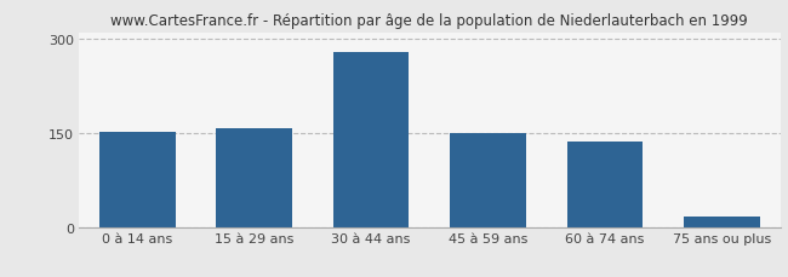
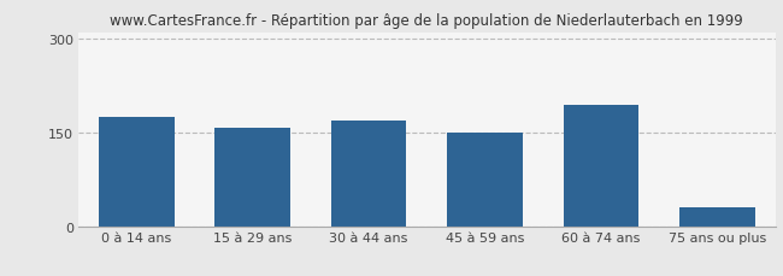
0 à 14 ans: 152 -> 174
30 à 44 ans: 278 -> 168
60 à 74 ans: 136 -> 194
75 ans ou plus: 17 -> 30
